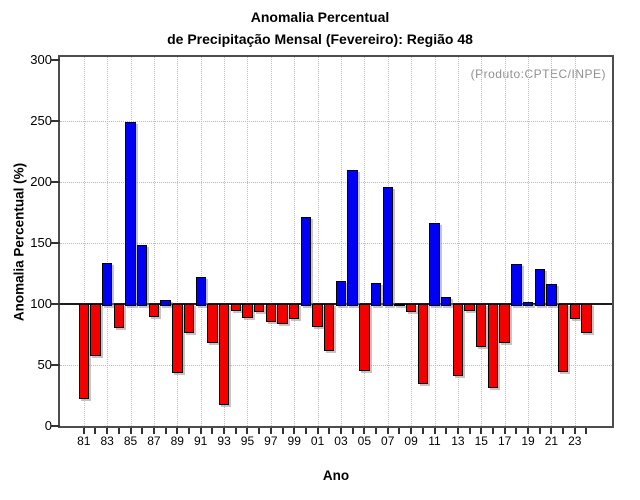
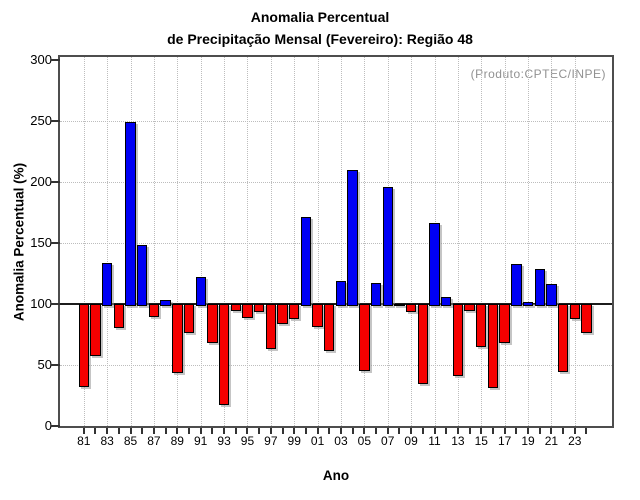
81: 24 -> 34
97: 87 -> 65
